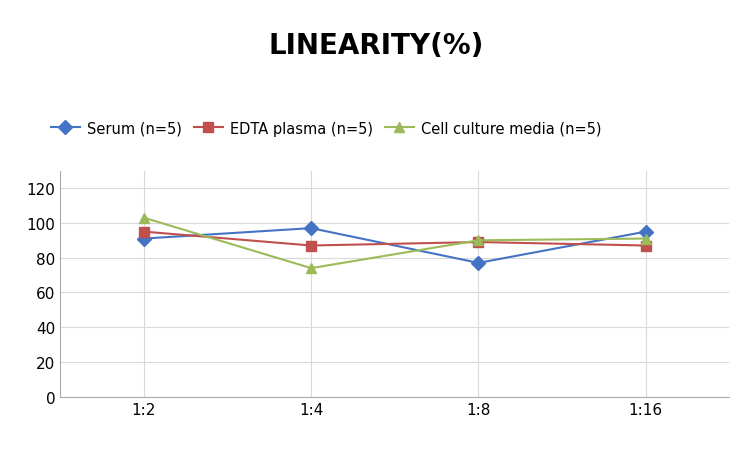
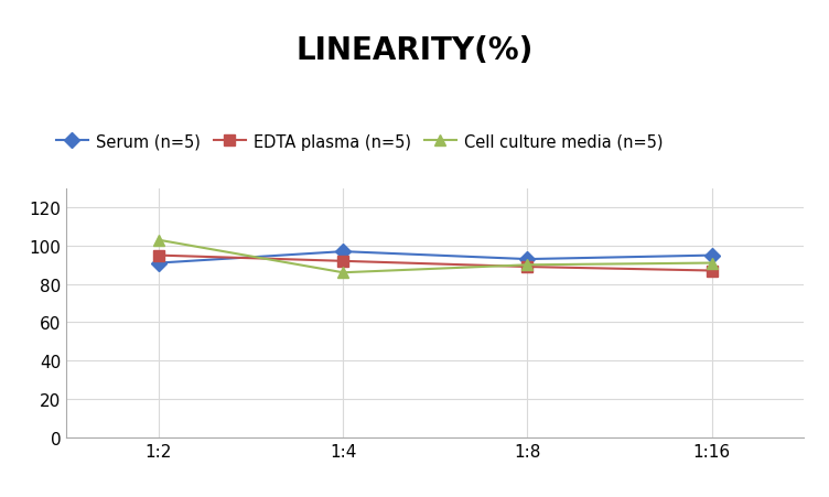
EDTA plasma (n=5)/1:4: 87 -> 92
Cell culture media (n=5)/1:4: 74 -> 86
Serum (n=5)/1:8: 77 -> 93
